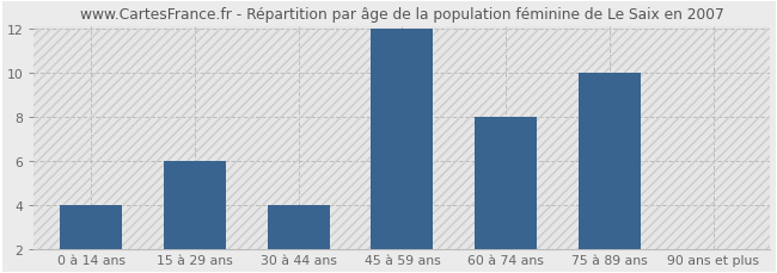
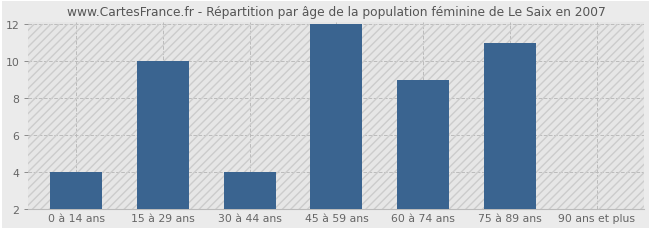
15 à 29 ans: 6 -> 10
60 à 74 ans: 8 -> 9
75 à 89 ans: 10 -> 11
